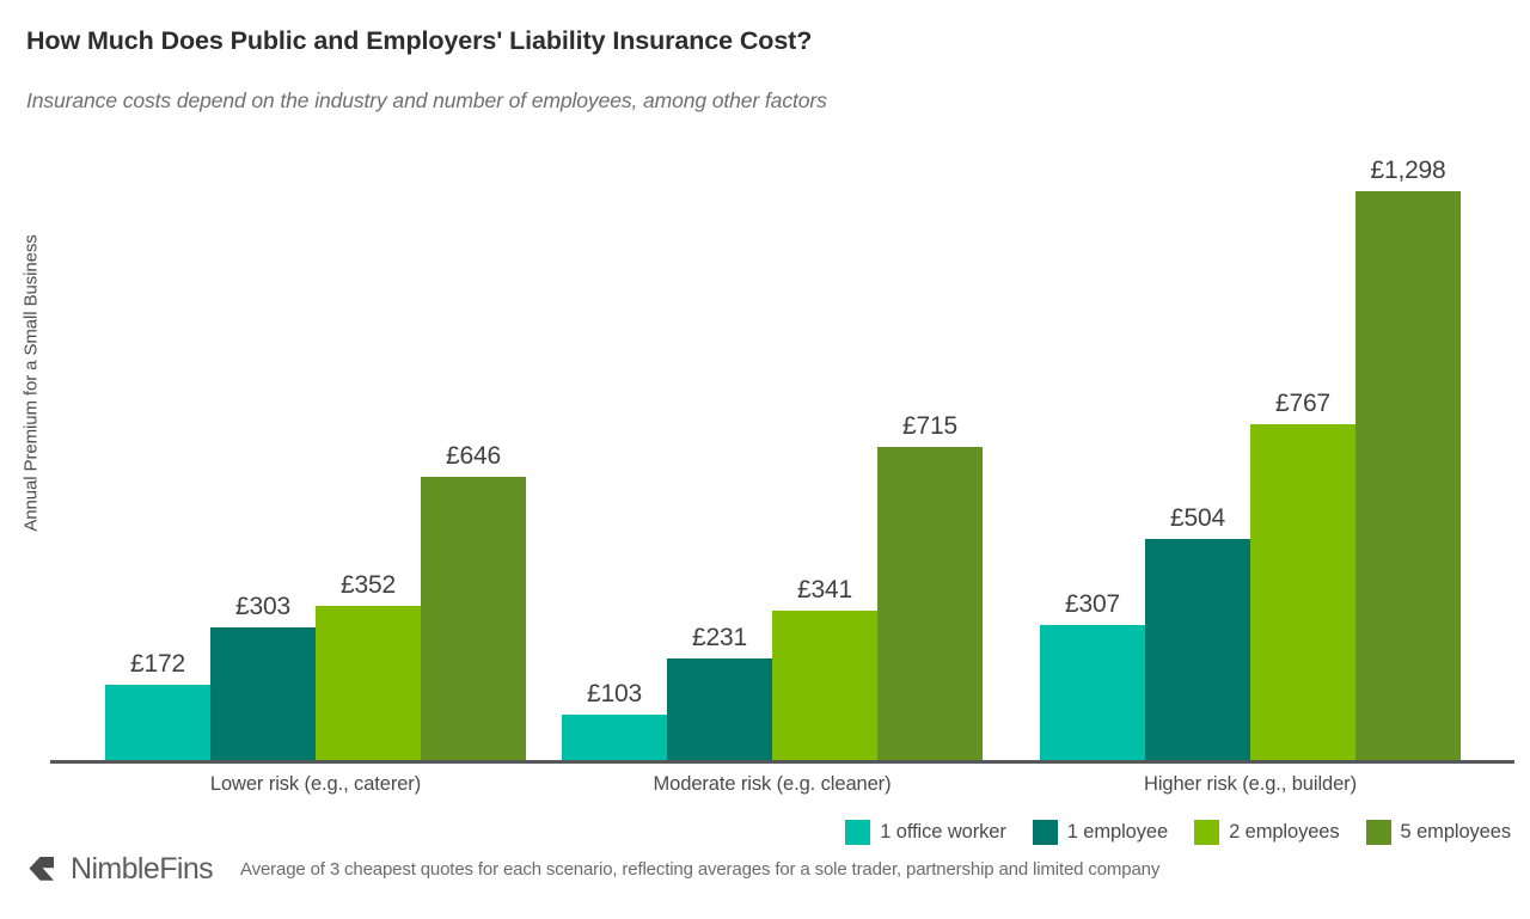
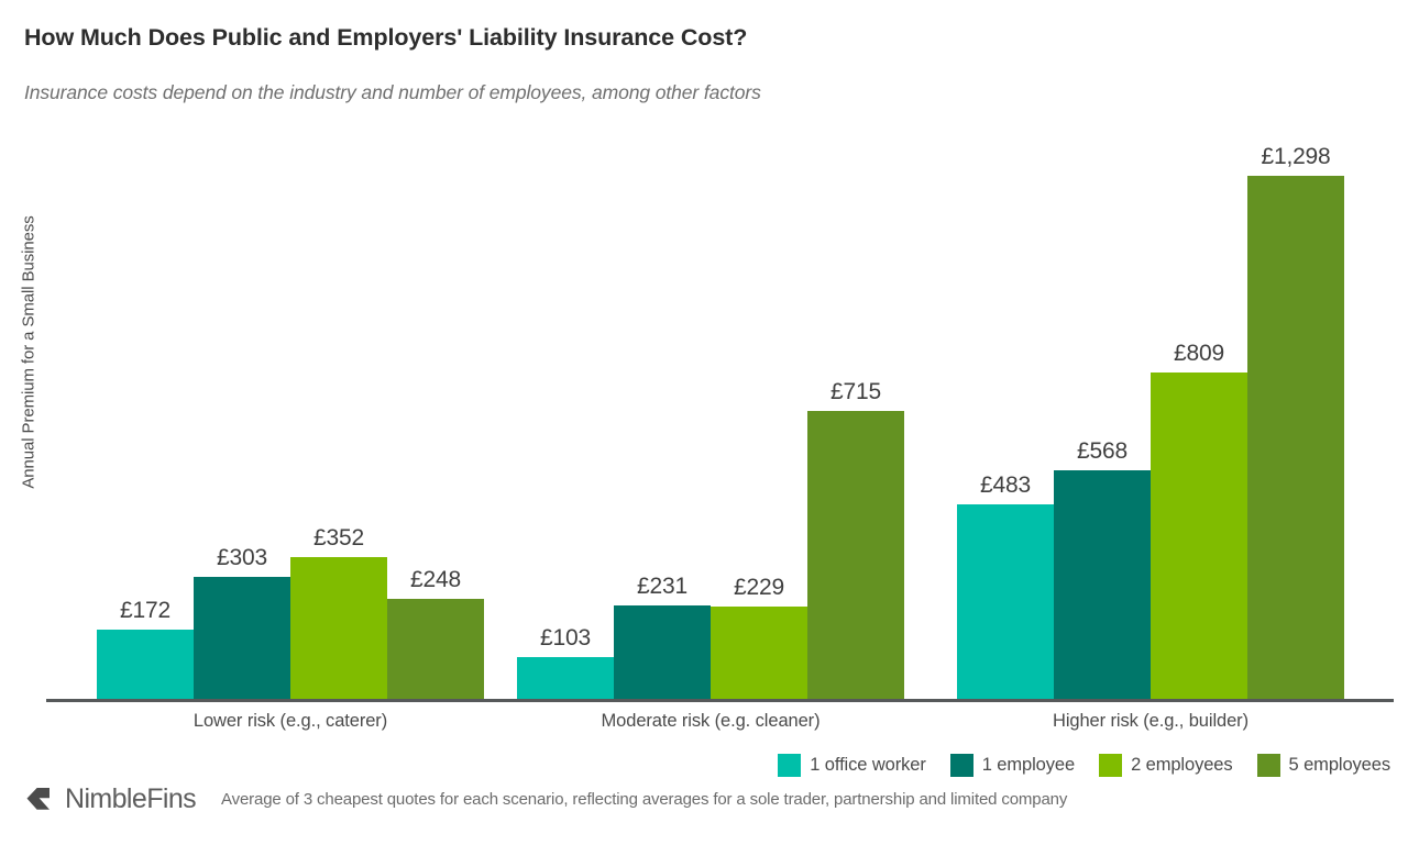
5 employees/Lower risk (e.g., caterer): £646 -> £248
2 employees/Moderate risk (e.g. cleaner): £341 -> £229
1 office worker/Higher risk (e.g., builder): £307 -> £483
1 employee/Higher risk (e.g., builder): £504 -> £568
2 employees/Higher risk (e.g., builder): £767 -> £809
